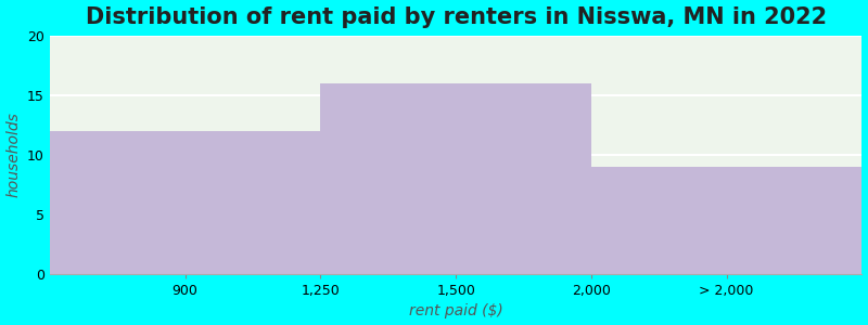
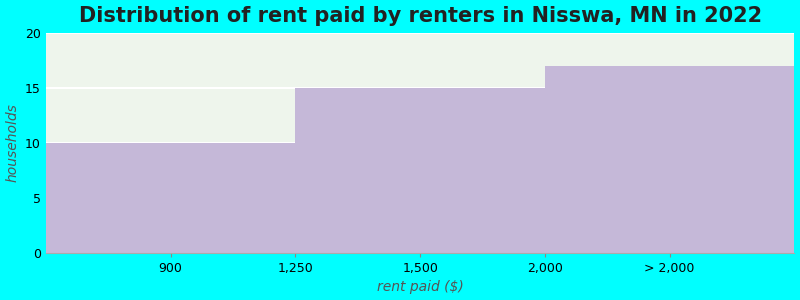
900: 12 -> 10
1,500: 16 -> 15
> 2,000: 9 -> 17
